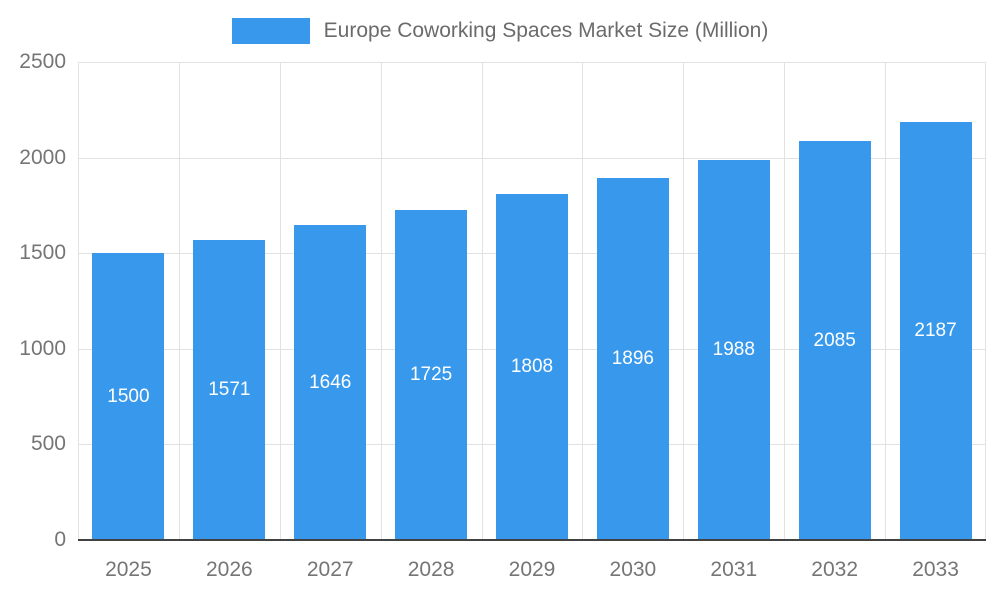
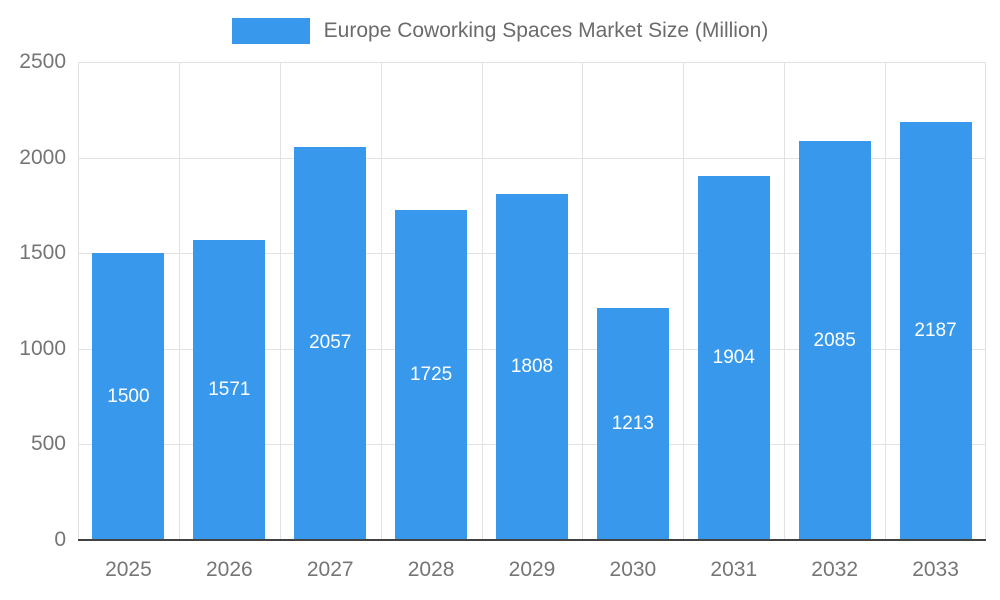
2027: 1646 -> 2057
2030: 1896 -> 1213
2031: 1988 -> 1904
